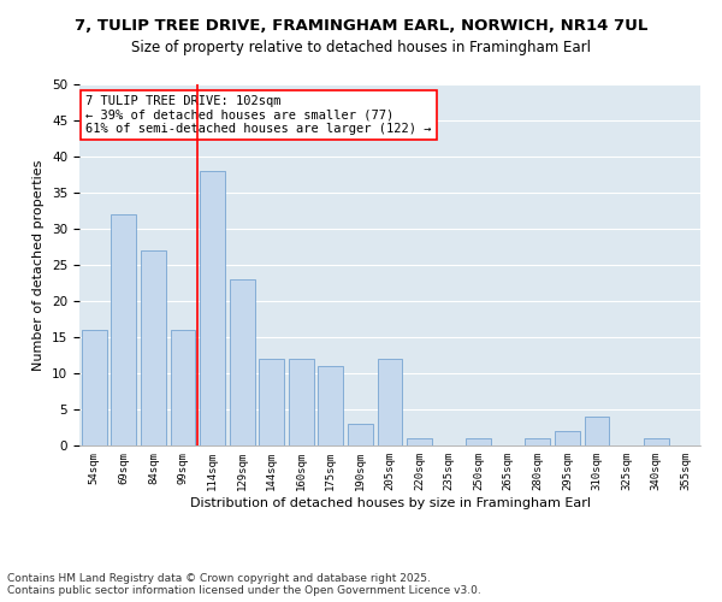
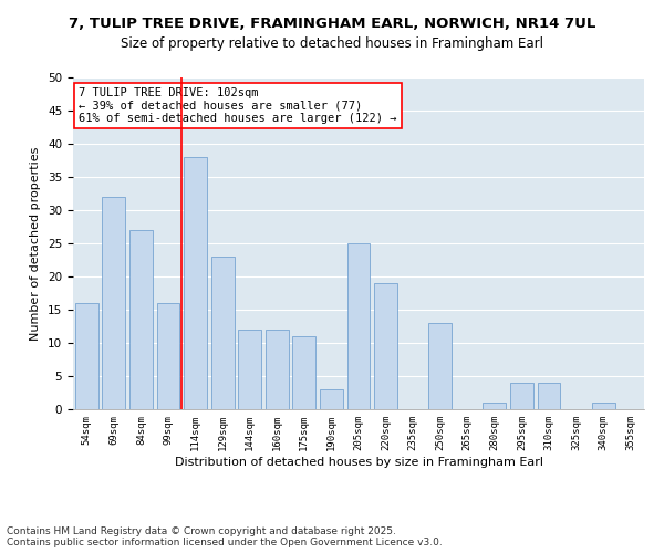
205sqm: 12 -> 25
220sqm: 1 -> 19
250sqm: 1 -> 13
295sqm: 2 -> 4
